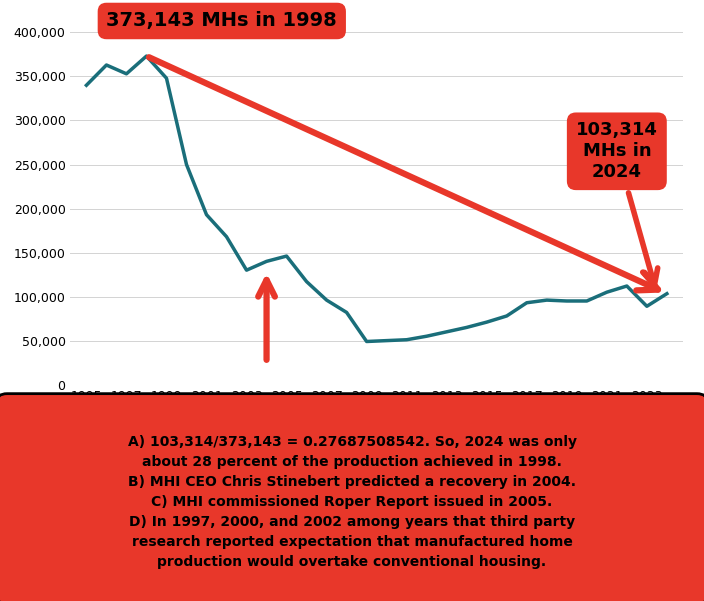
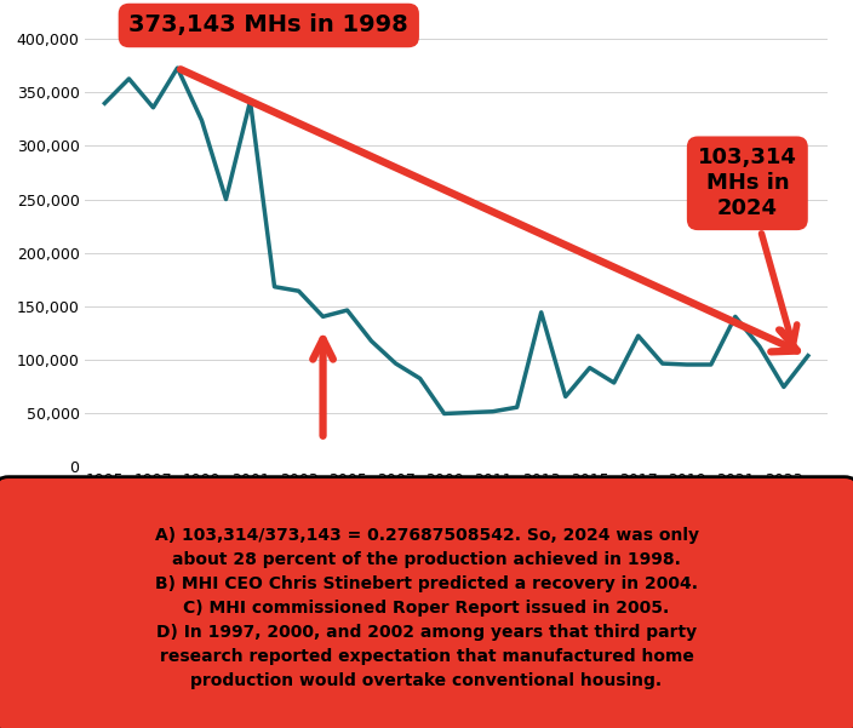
1997: 353,000 -> 336,000
1999: 348,000 -> 324,000
2001: 193,000 -> 342,000
2003: 130,000 -> 164,000
2013: 60,000 -> 144,000
2015: 71,000 -> 92,000
2017: 93,000 -> 122,000
2021: 105,000 -> 140,000
2023: 89,000 -> 74,000
